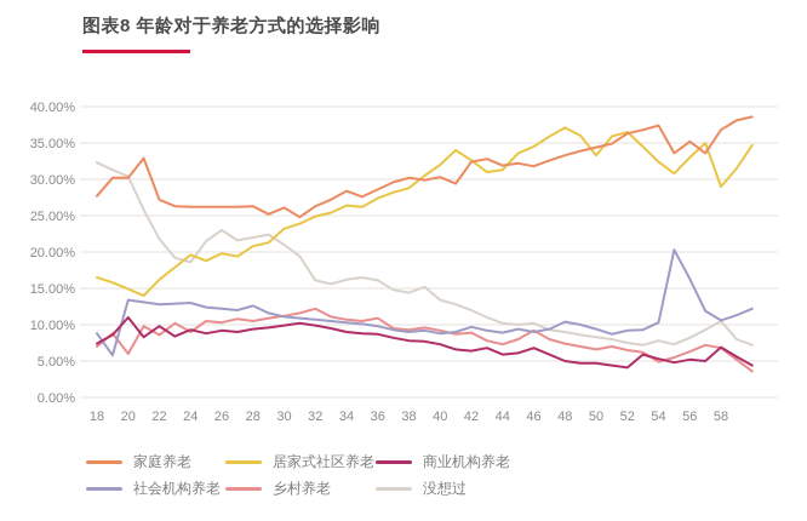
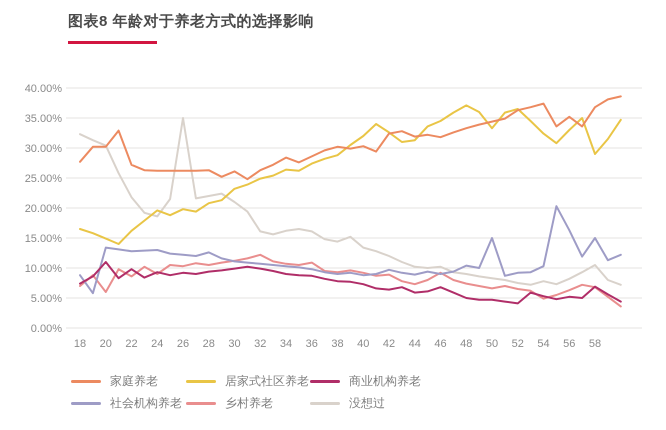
没想过/26: 23% -> 35%
社会机构养老/50: 9% -> 15%
社会机构养老/58: 11% -> 15%
